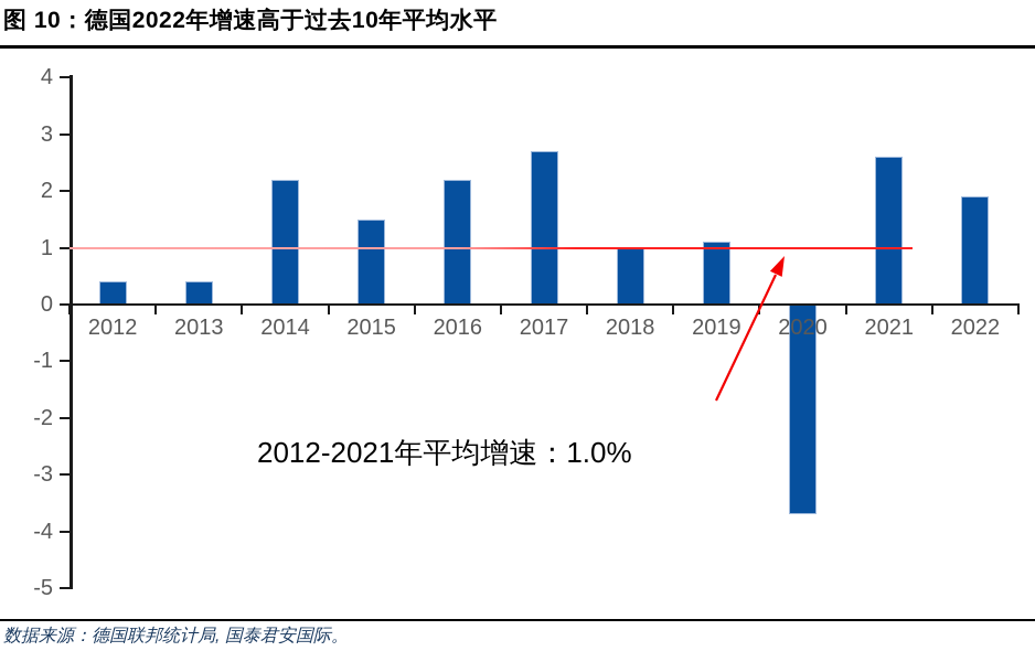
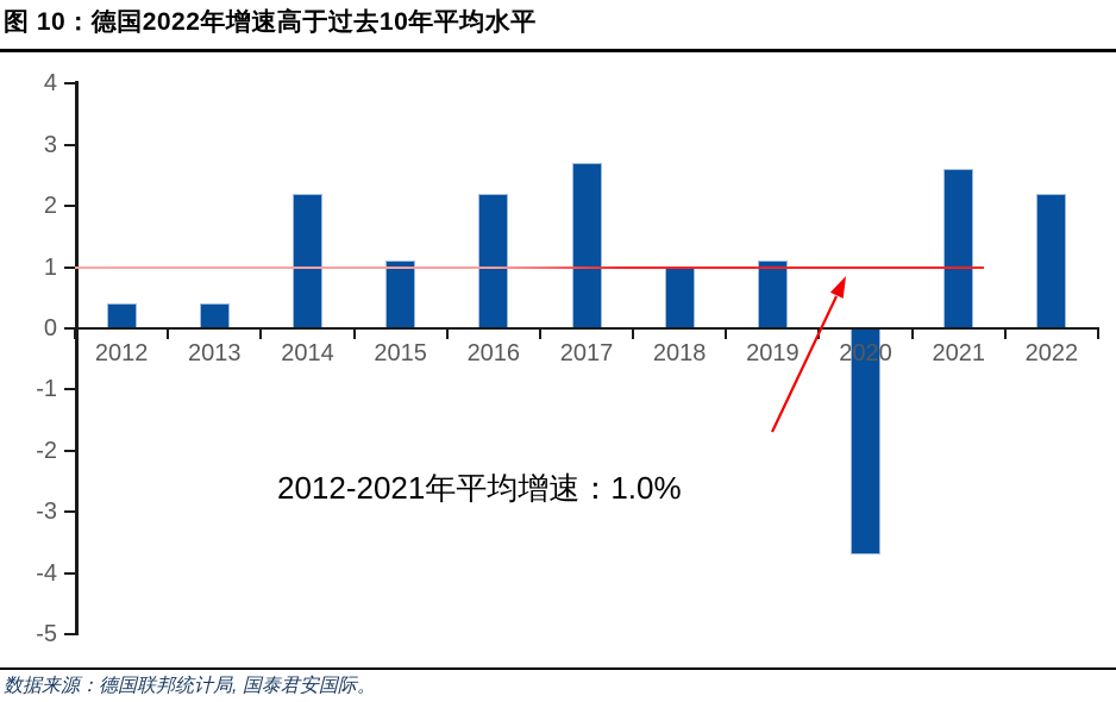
2015: 1.5 -> 1.1
2022: 1.9 -> 2.2
